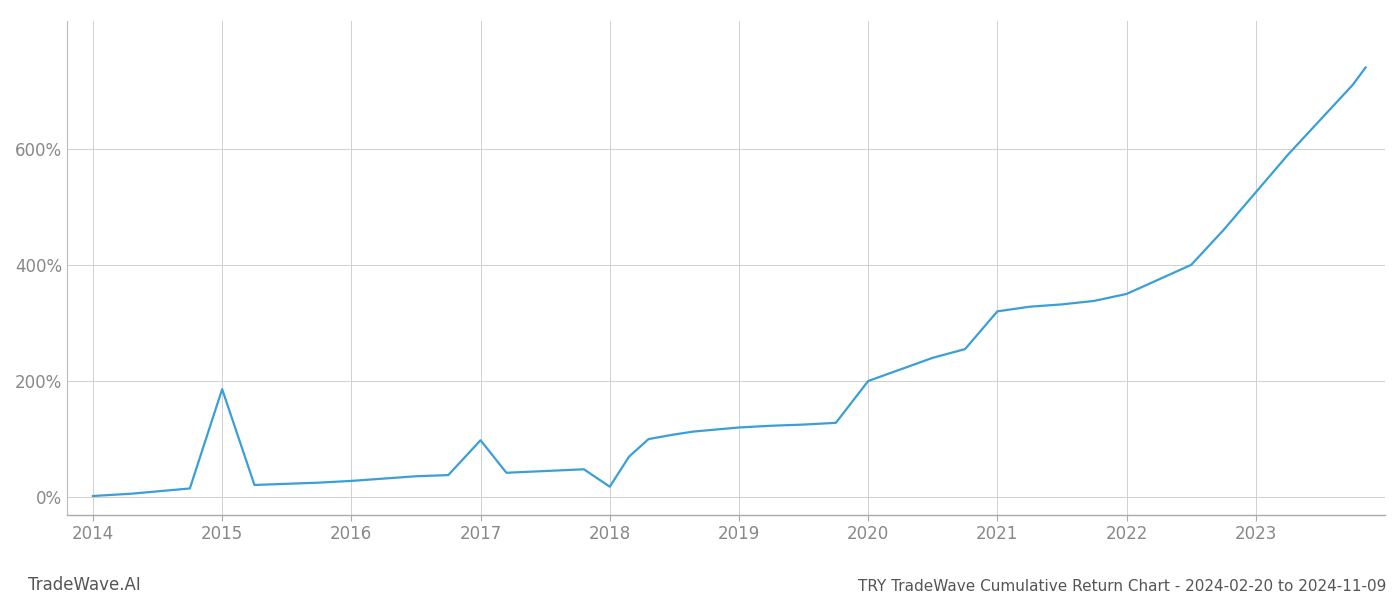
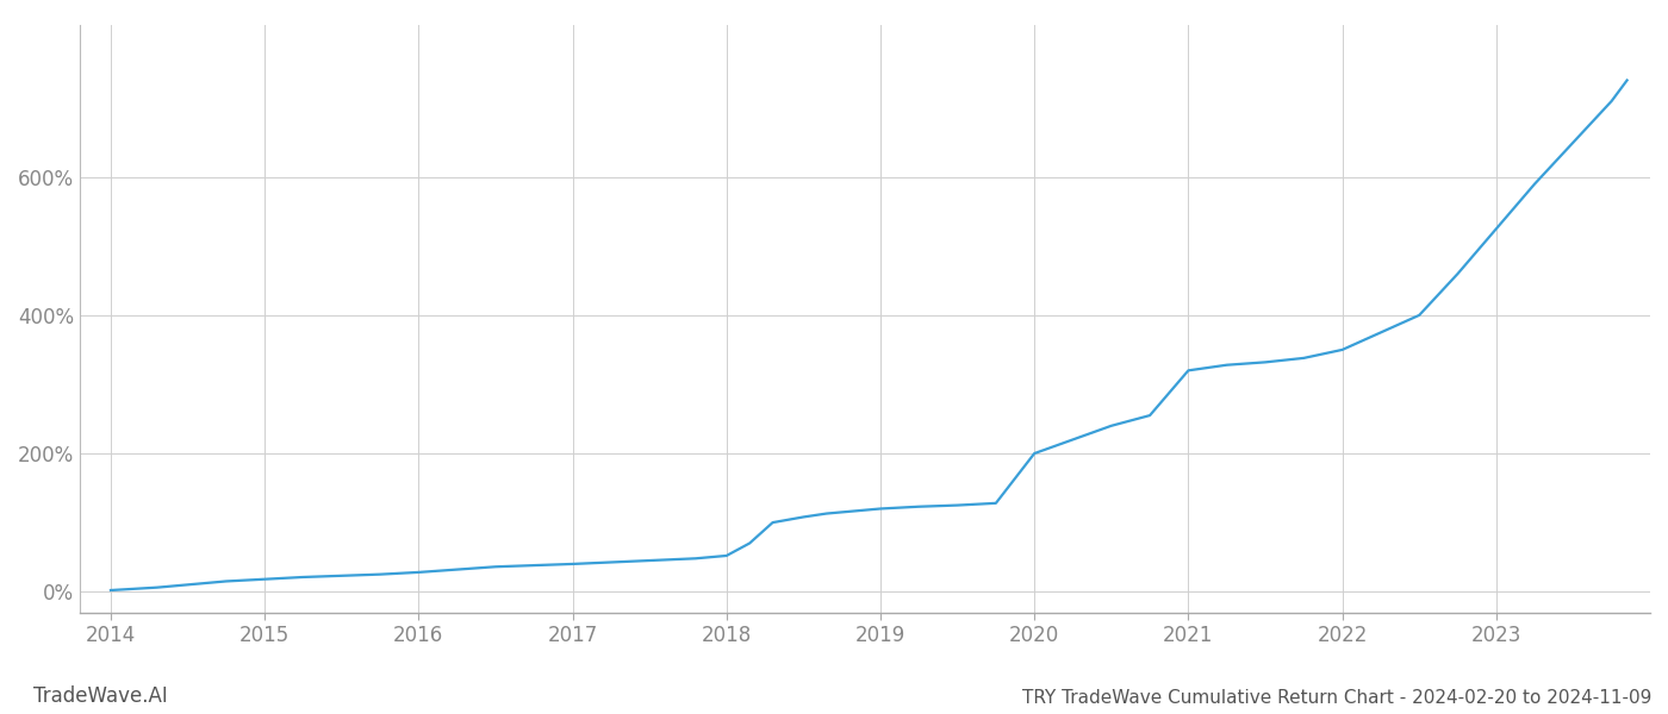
2015: 186% -> 18%
2017: 98% -> 40%
2018: 18% -> 52%
